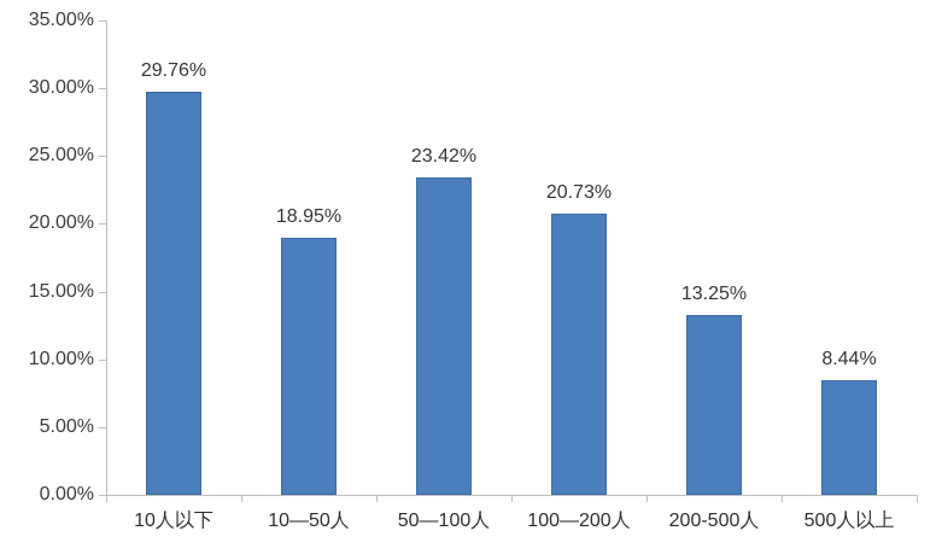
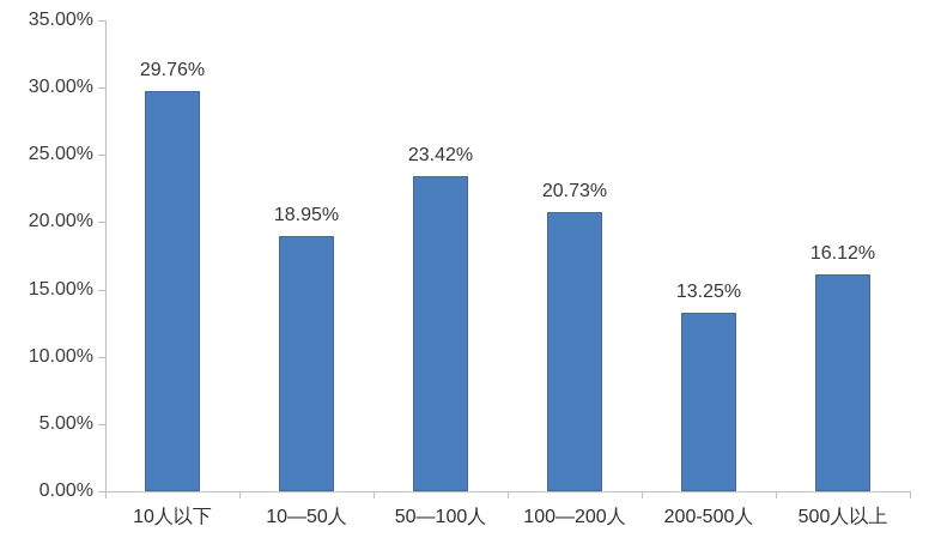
500人以上: 8.44% -> 16.12%
